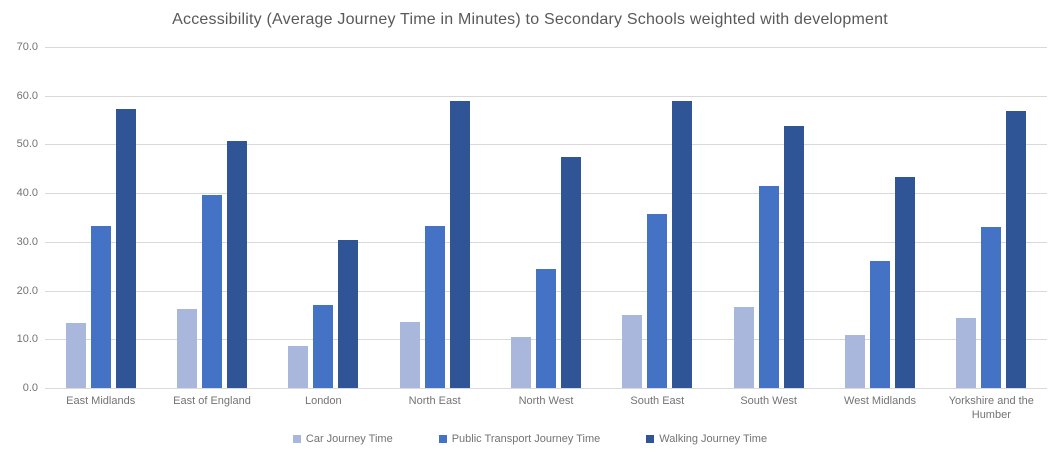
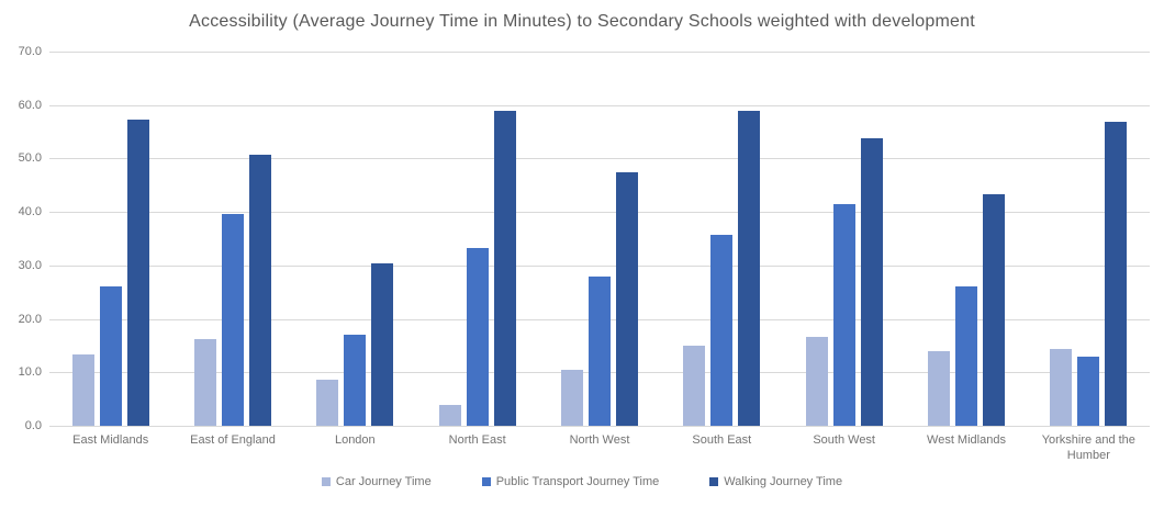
Public Transport Journey Time/East Midlands: 33 -> 26
Car Journey Time/North East: 14 -> 4
Public Transport Journey Time/North West: 24 -> 28
Car Journey Time/West Midlands: 11 -> 14
Public Transport Journey Time/Yorkshire and the Humber: 33 -> 13
